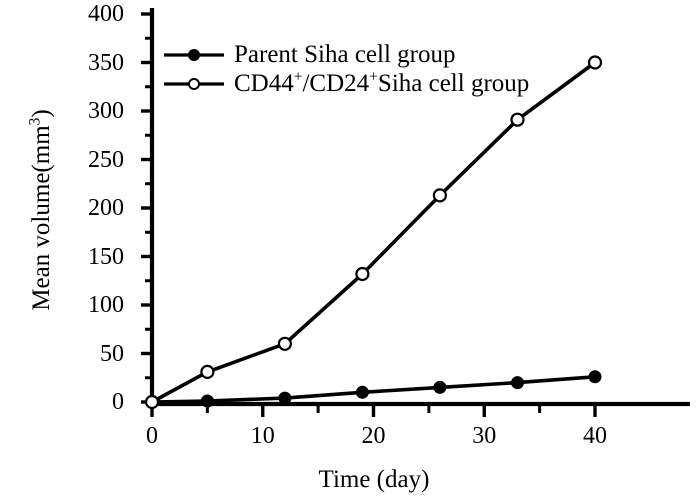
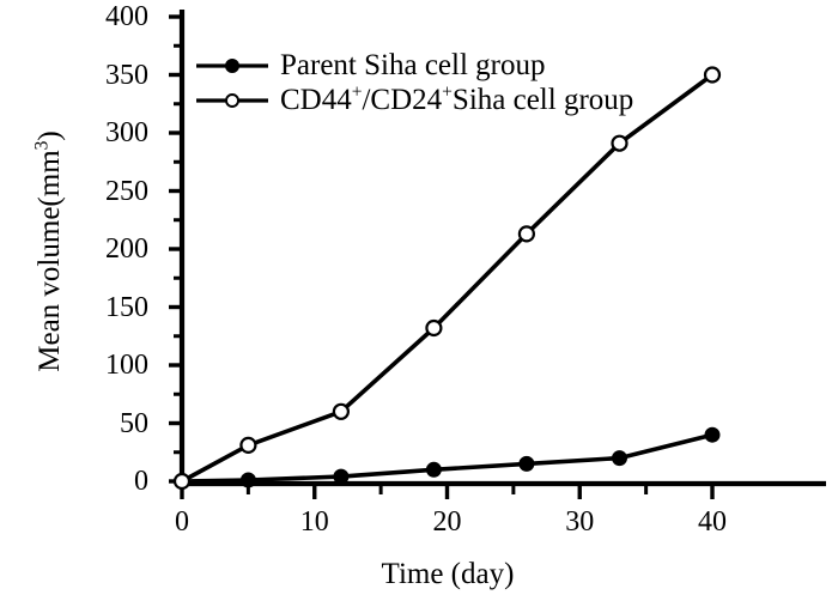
Parent Siha cell group/40: 30 -> 40
